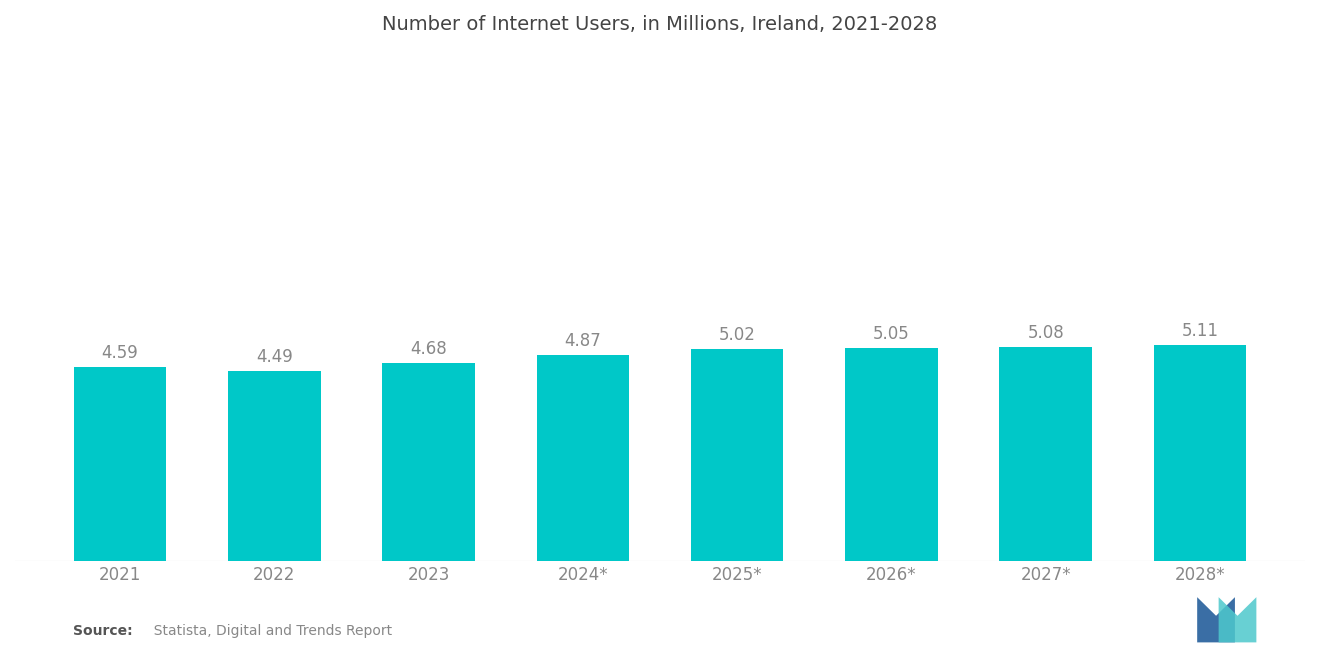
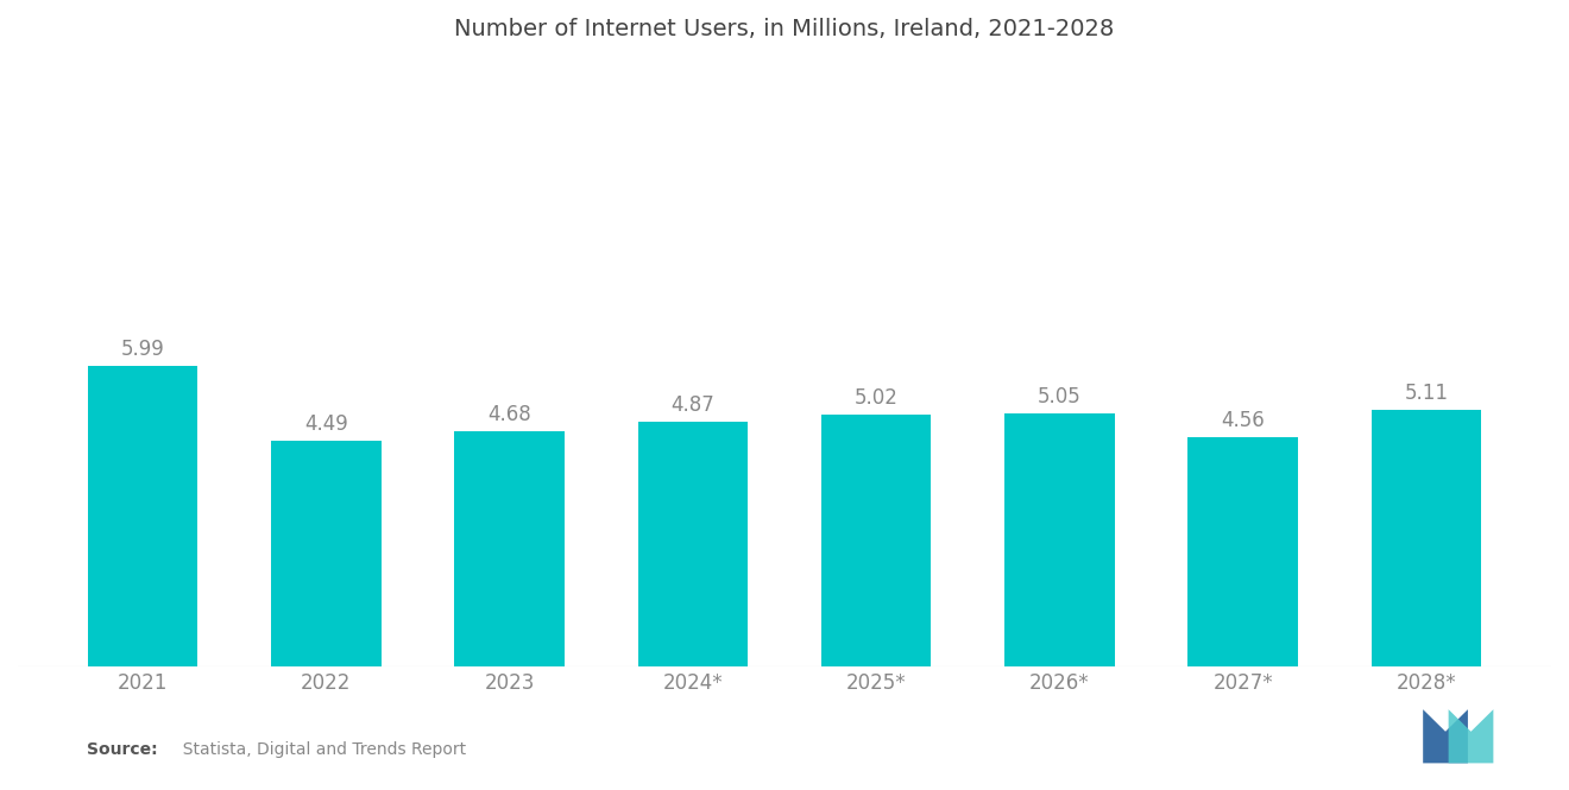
2021: 4.59 -> 5.99
2027*: 5.08 -> 4.56
